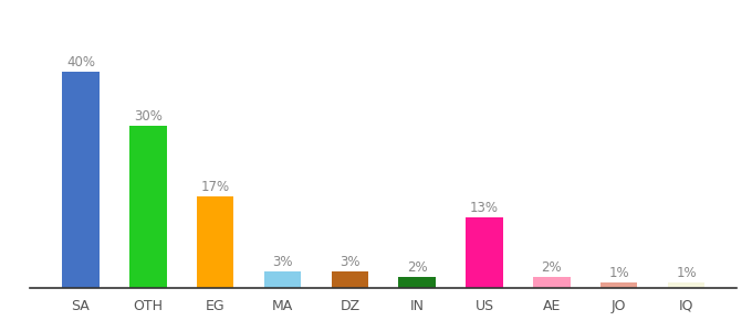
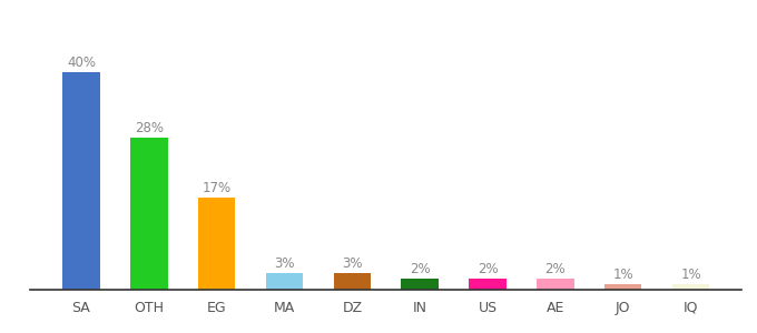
OTH: 30% -> 28%
US: 13% -> 2%
